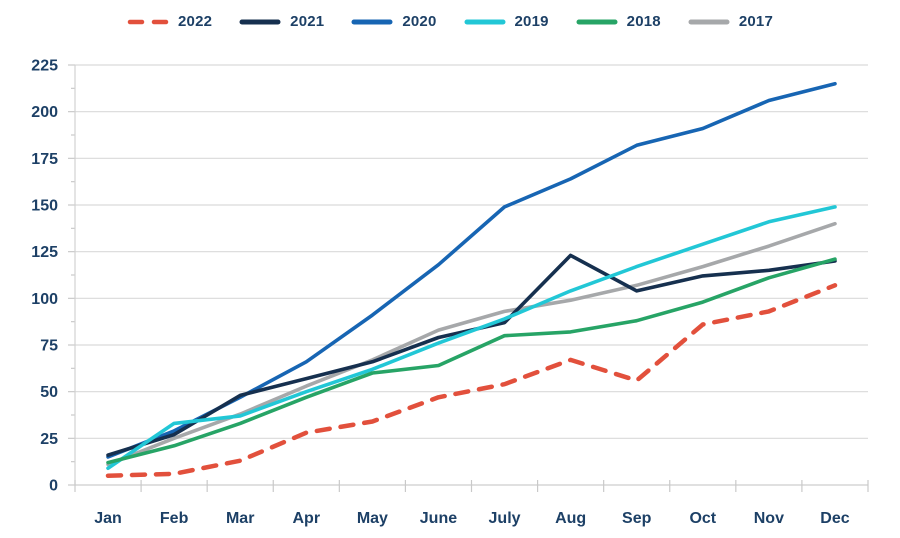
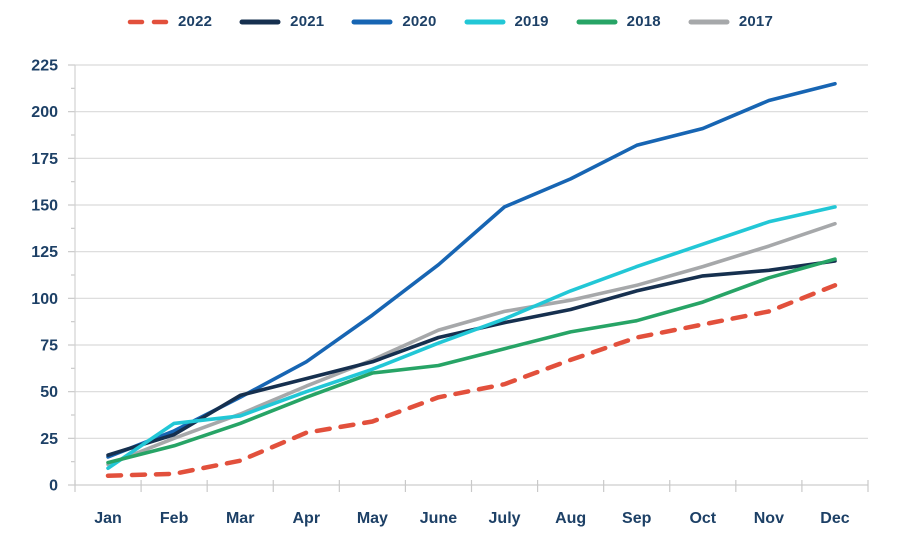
2018/July: 80 -> 73
2021/Aug: 123 -> 94
2022/Sep: 56 -> 79
